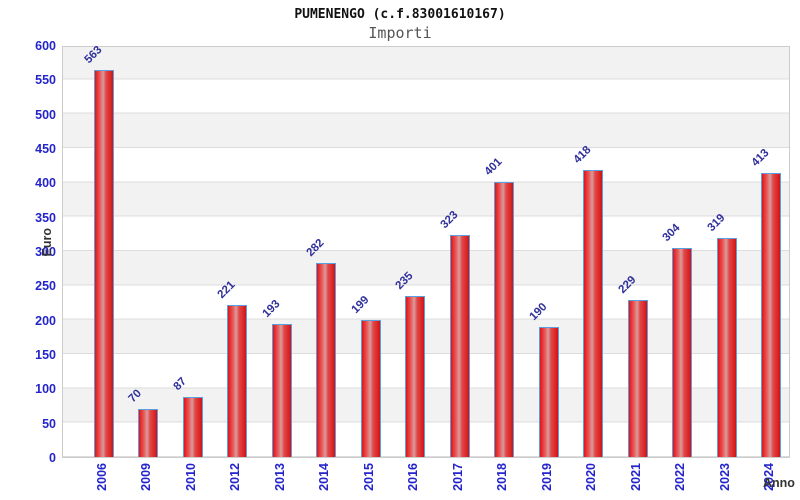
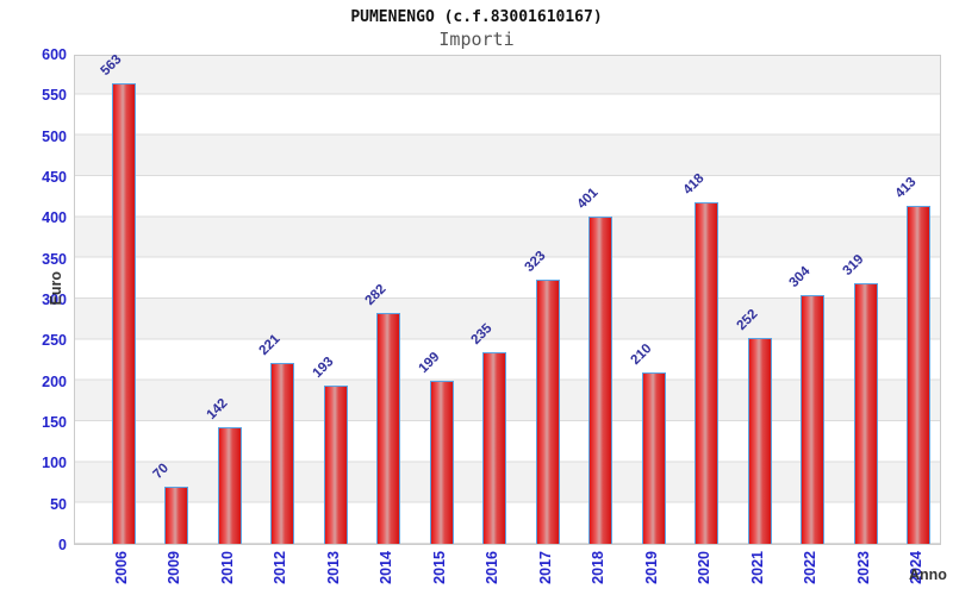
2010: 87 -> 142
2019: 190 -> 210
2021: 229 -> 252
